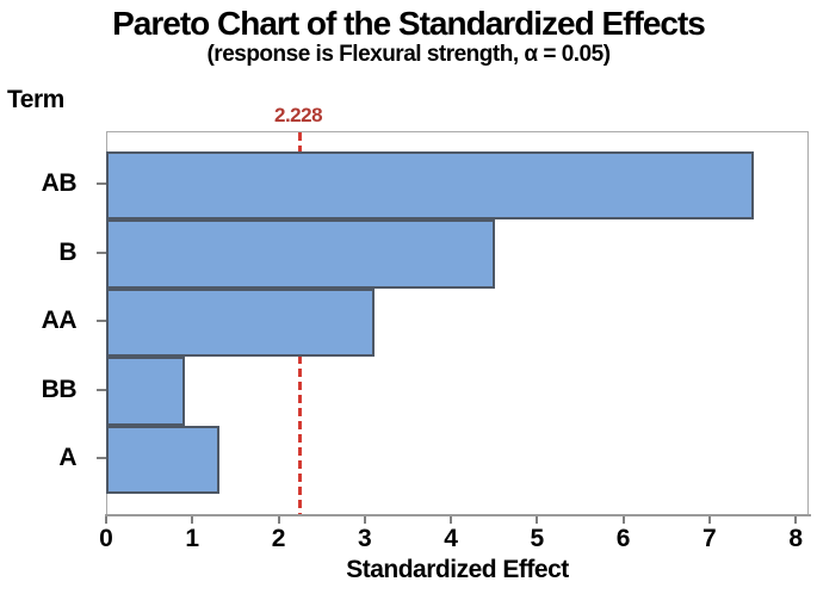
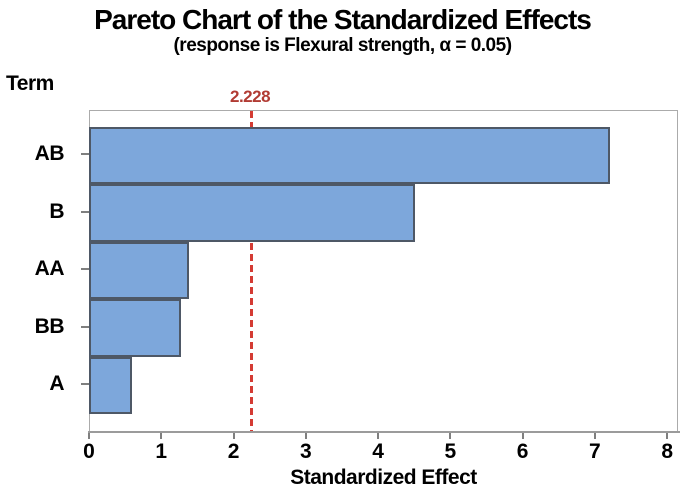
AB: 7.5 -> 7.2
AA: 3.1 -> 1.4
BB: 0.9 -> 1.3
A: 1.3 -> 0.6
